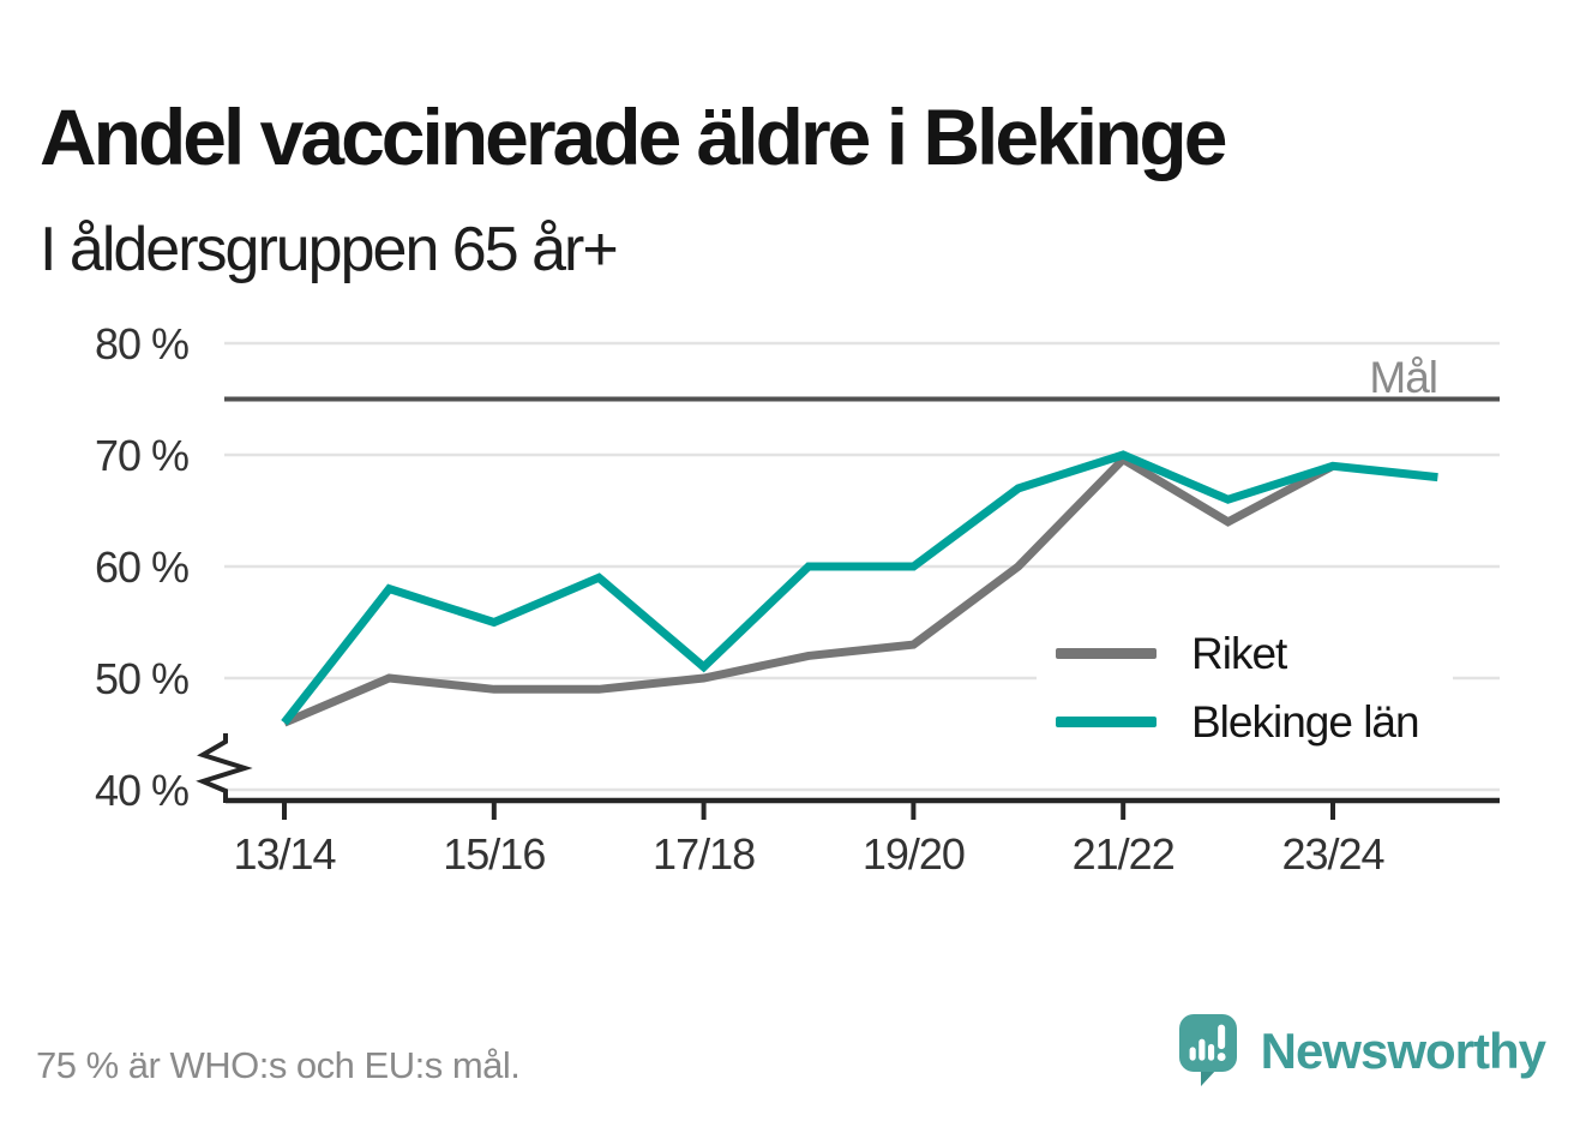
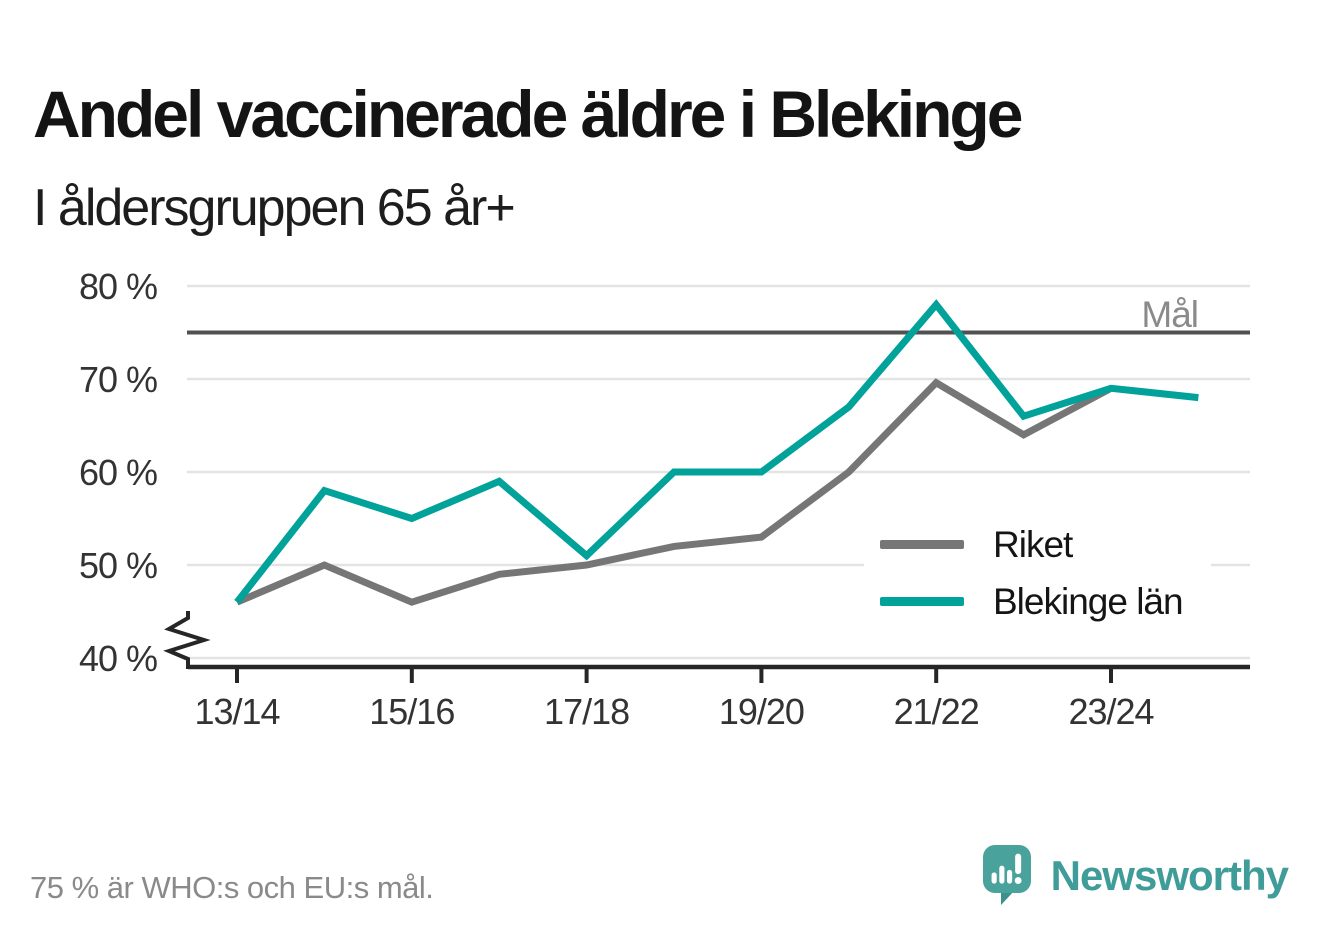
Riket/15/16: 49% -> 46%
Blekinge län/21/22: 70% -> 78%
